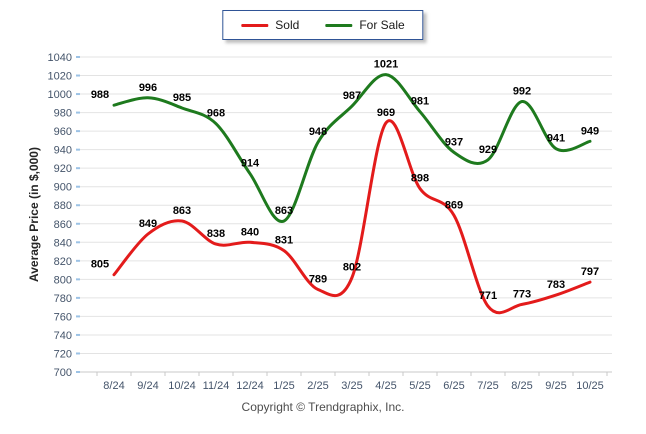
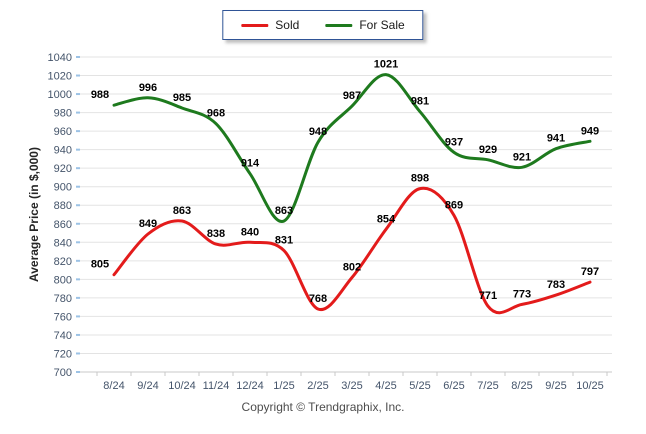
Sold/2/25: 789 -> 768
Sold/4/25: 969 -> 854
For Sale/8/25: 992 -> 921
